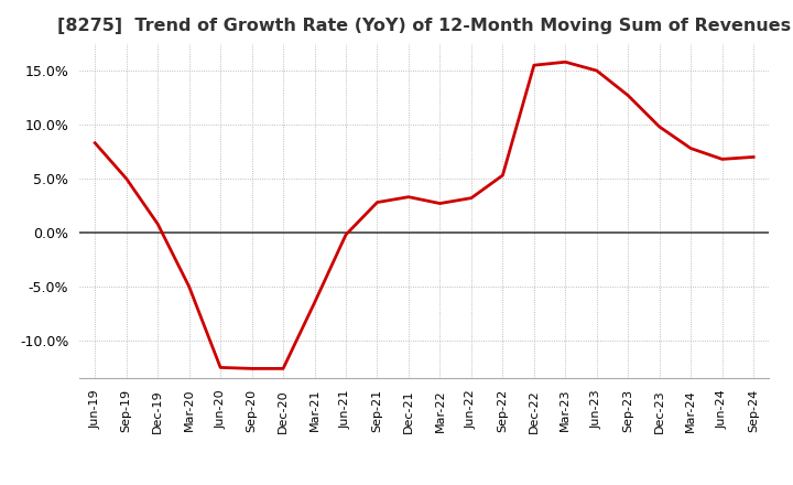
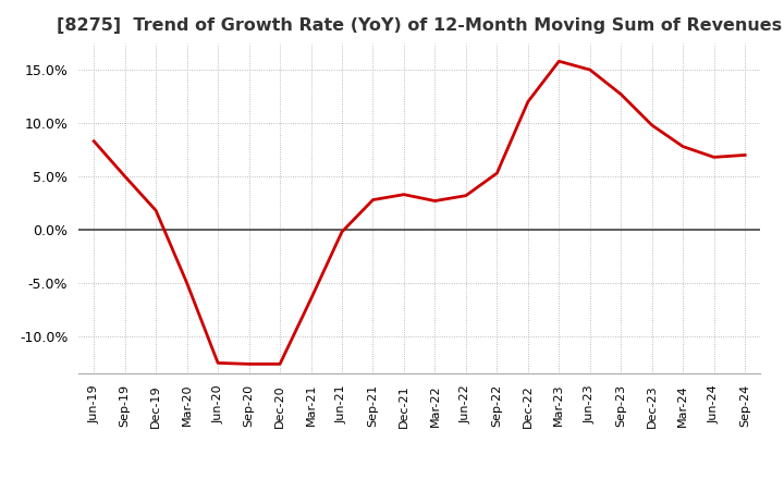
Dec-19: 0.8% -> 1.8%
Dec-22: 15.5% -> 12.0%
